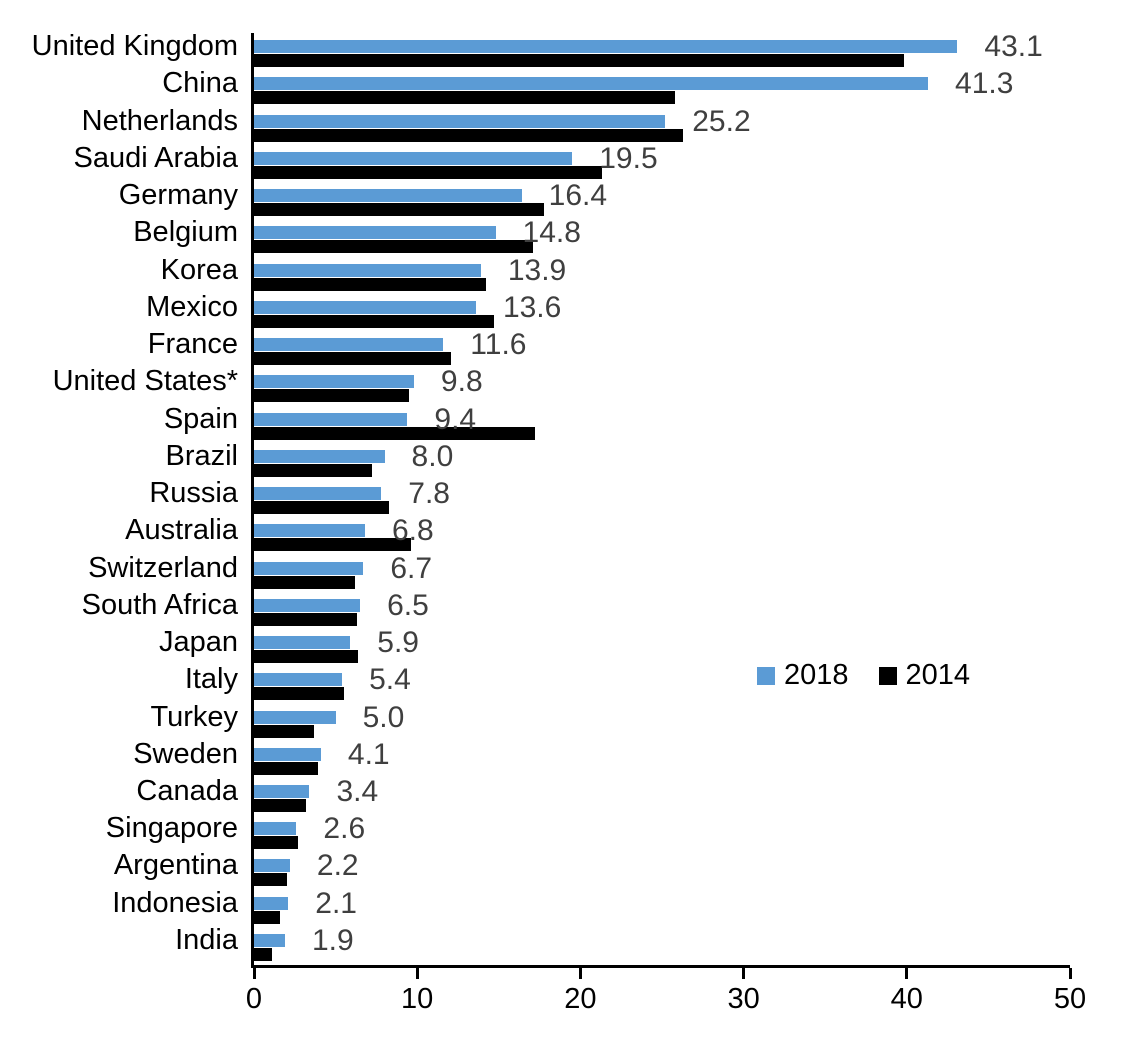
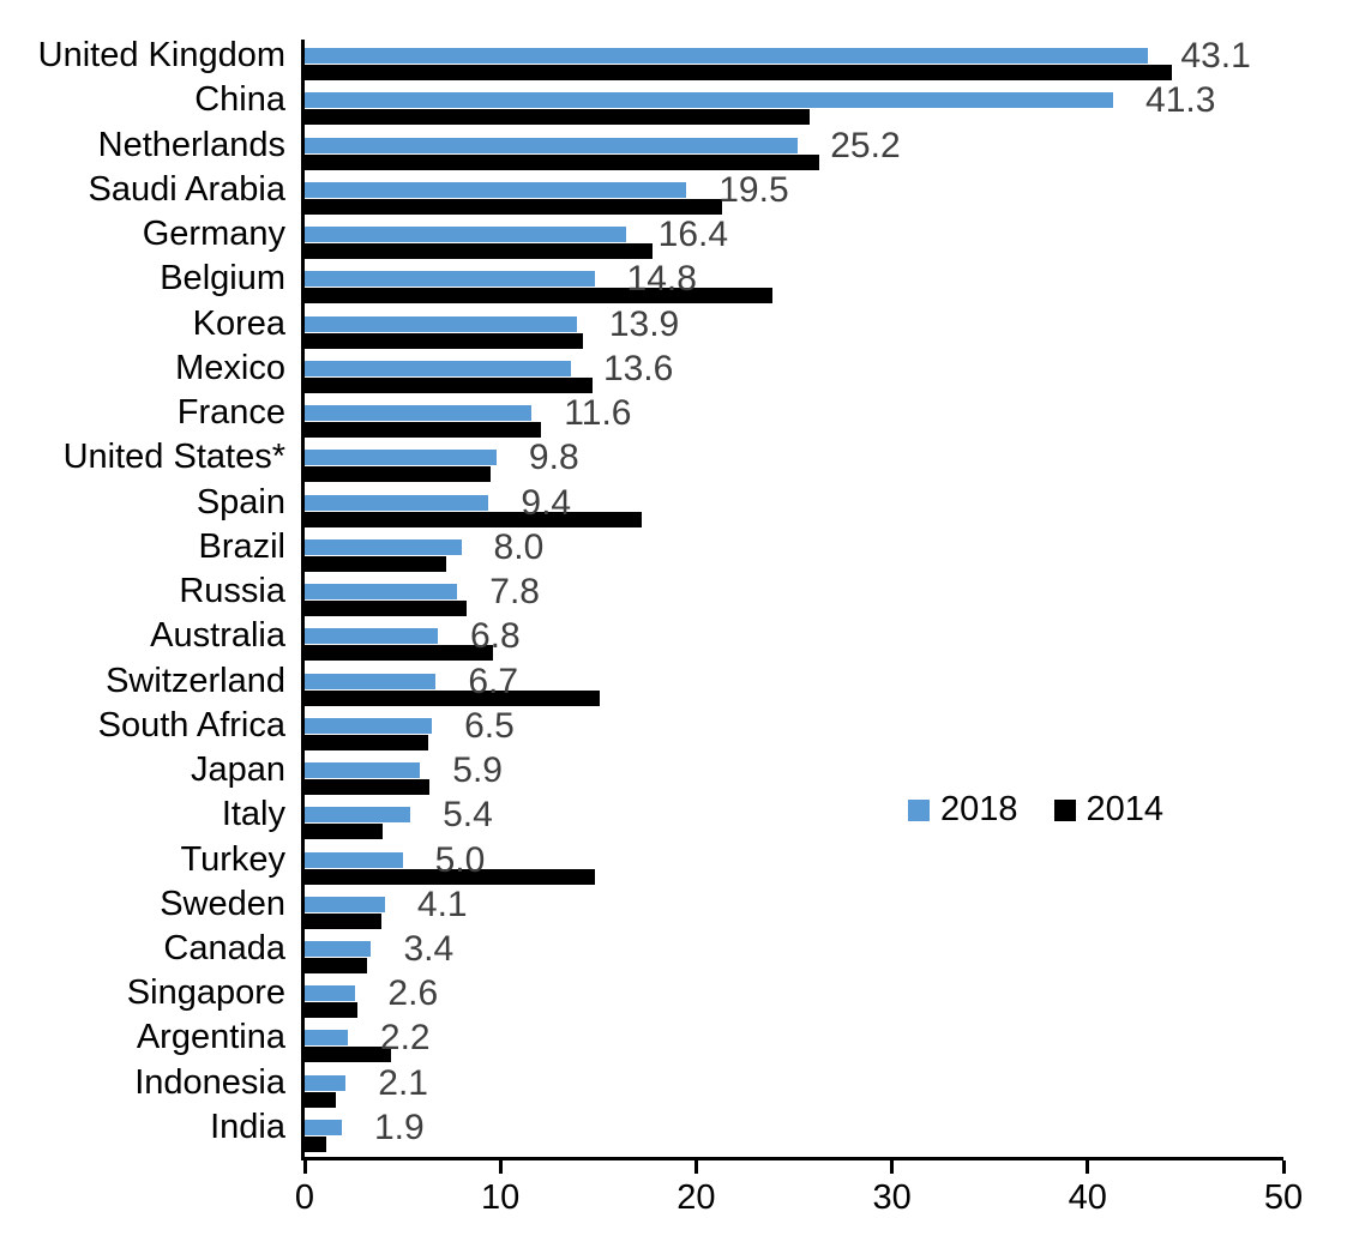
2014/United Kingdom: 39.8 -> 44.3
2014/Belgium: 17.1 -> 23.9
2014/Switzerland: 6.2 -> 15.1
2014/Italy: 5.5 -> 4.0
2014/Turkey: 3.7 -> 14.8
2014/Argentina: 2.0 -> 4.4
